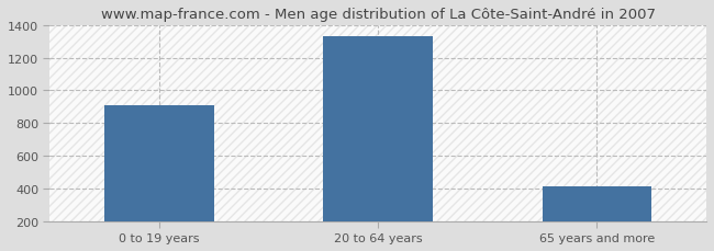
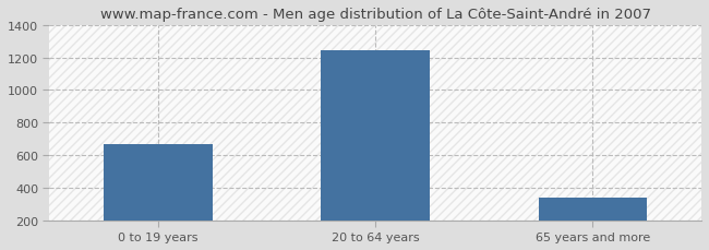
0 to 19 years: 910 -> 670
20 to 64 years: 1330 -> 1240
65 years and more: 410 -> 340
